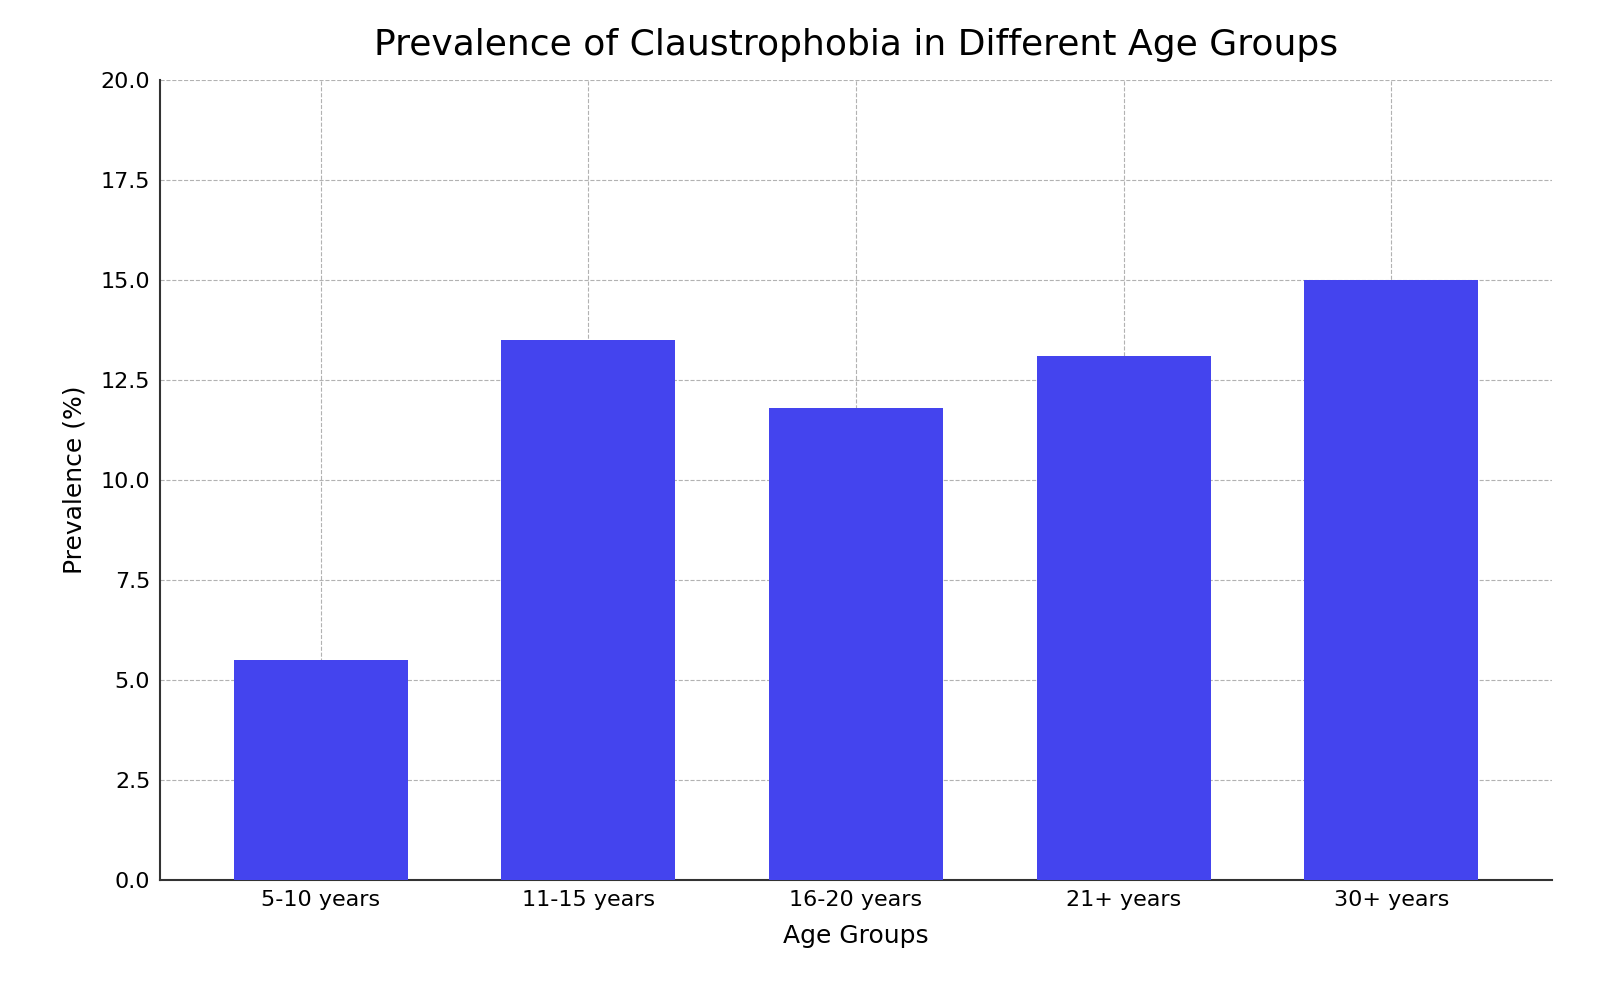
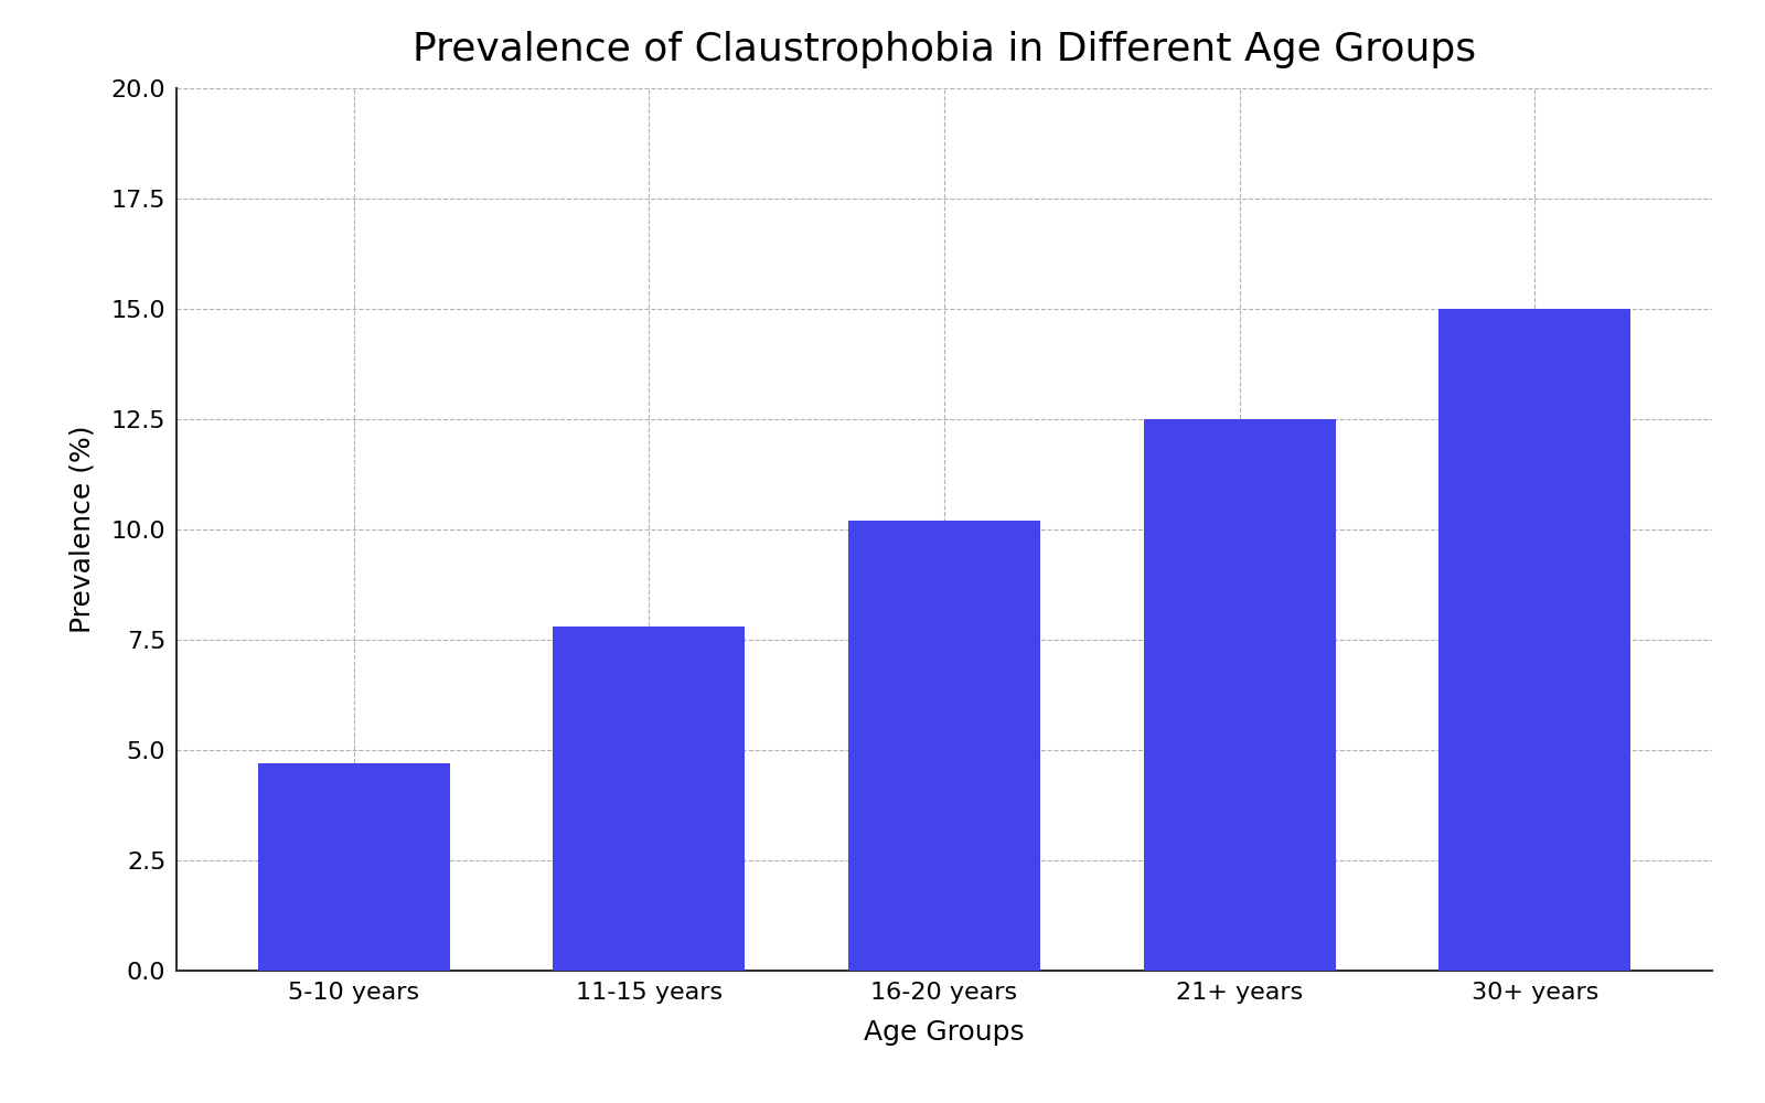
5-10 years: 5.5 -> 4.7
11-15 years: 13.5 -> 7.8
16-20 years: 11.8 -> 10.2
21+ years: 13.1 -> 12.5
